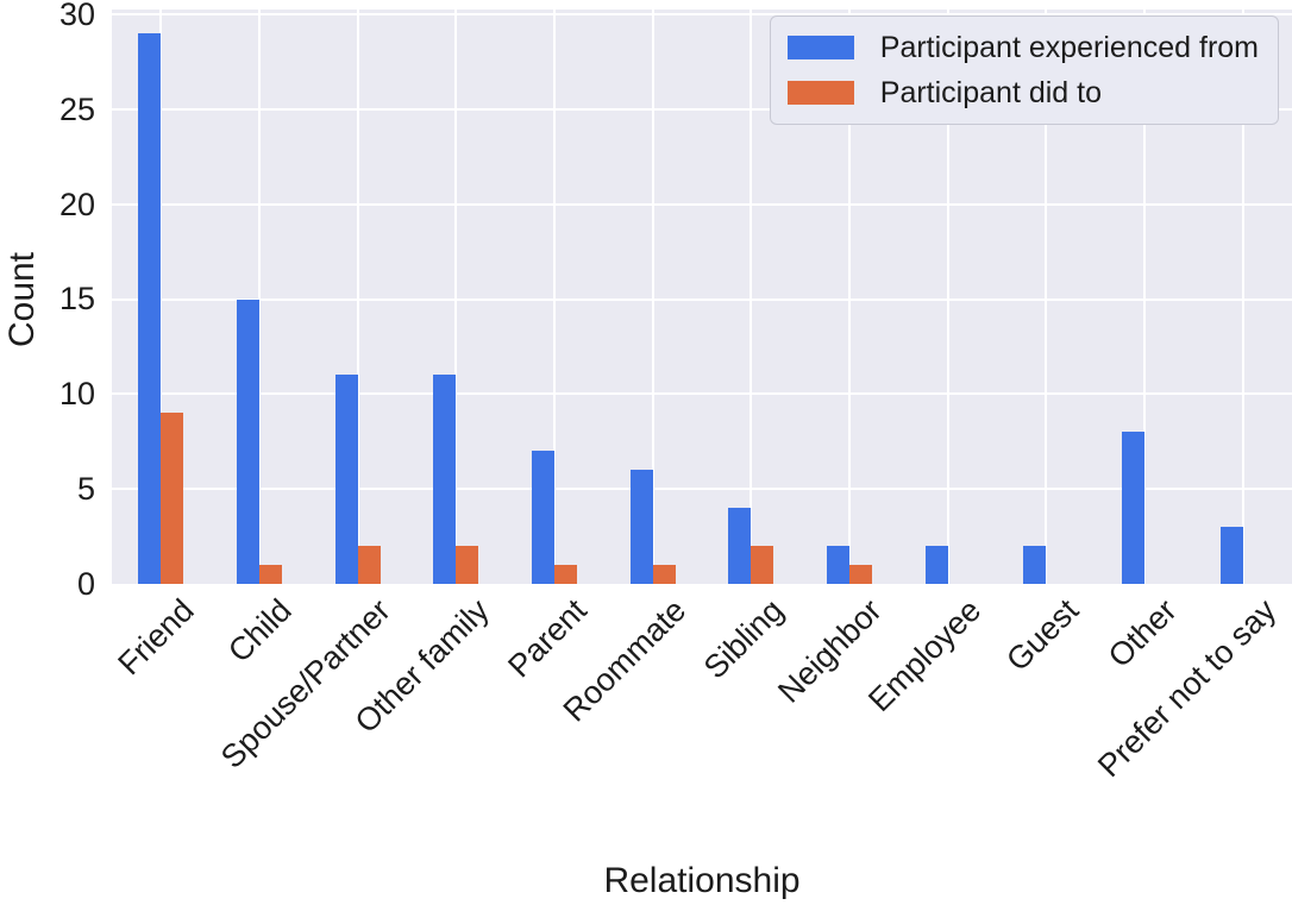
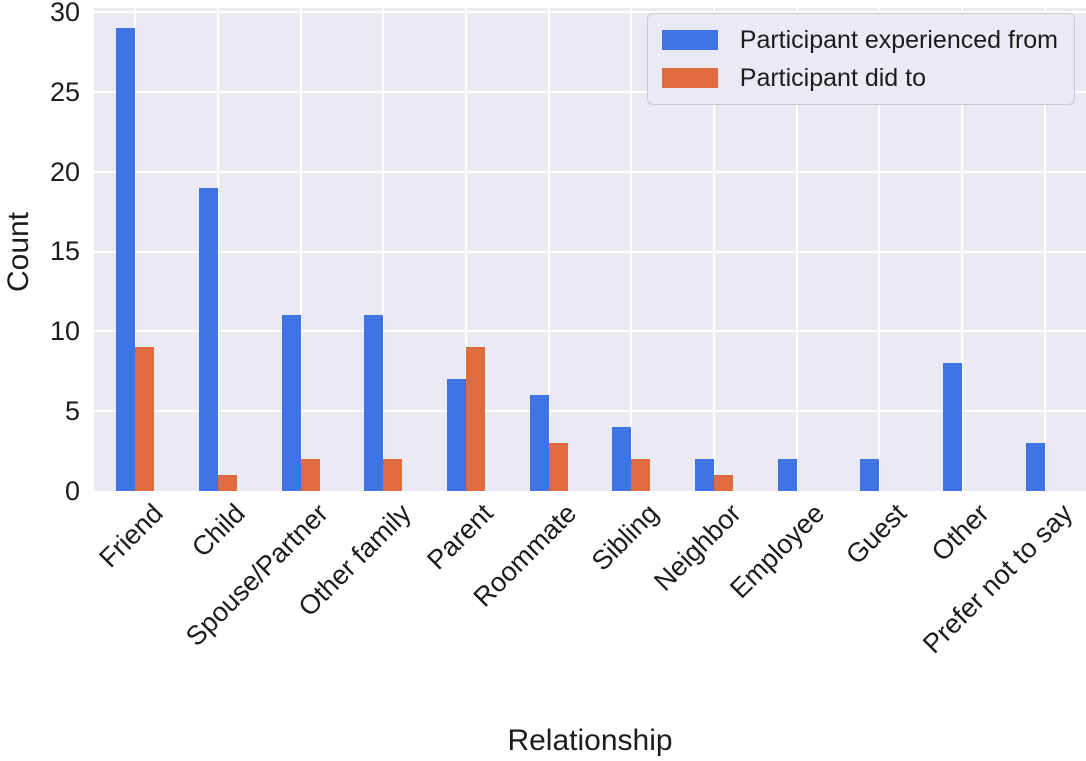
Participant experienced from/Child: 15 -> 19
Participant did to/Parent: 1 -> 9
Participant did to/Roommate: 1 -> 3
